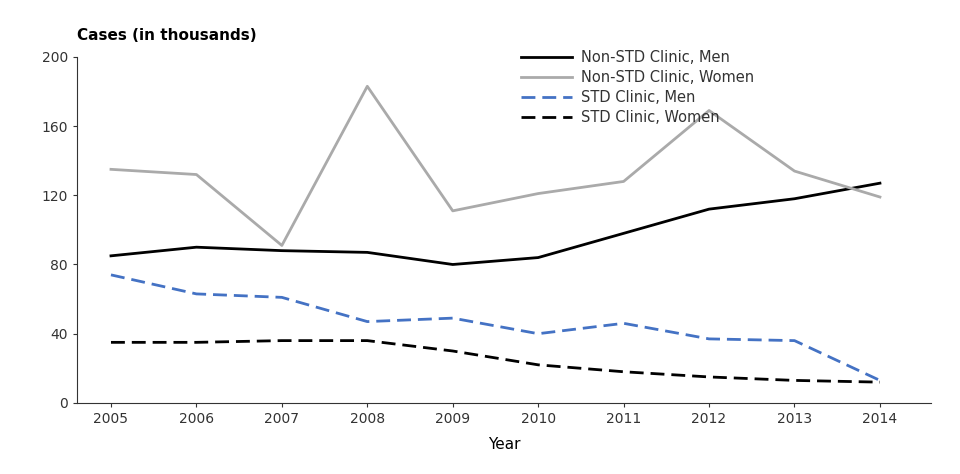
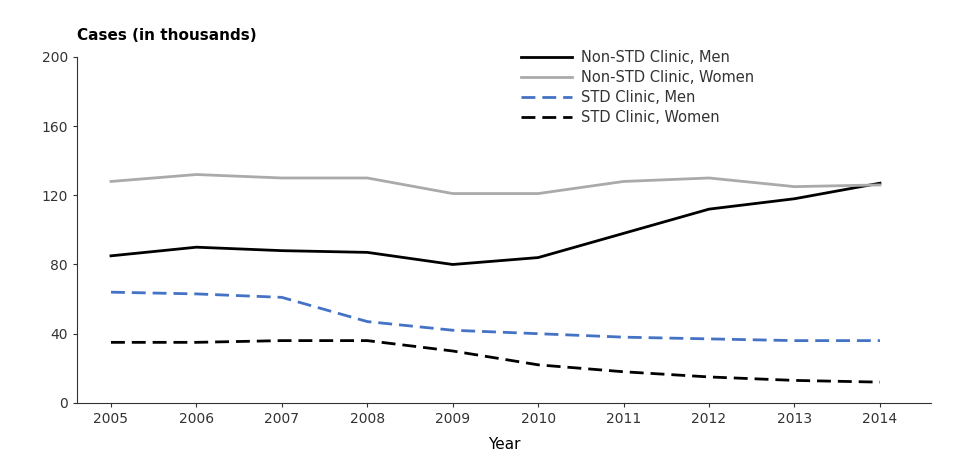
Non-STD Clinic, Women/2005: 135 -> 128
STD Clinic, Men/2005: 74 -> 64
Non-STD Clinic, Women/2007: 91 -> 130
Non-STD Clinic, Women/2008: 183 -> 130
Non-STD Clinic, Women/2009: 111 -> 121
STD Clinic, Men/2009: 49 -> 42
STD Clinic, Men/2011: 46 -> 38
Non-STD Clinic, Women/2012: 169 -> 130
Non-STD Clinic, Women/2013: 134 -> 125
Non-STD Clinic, Women/2014: 119 -> 126
STD Clinic, Men/2014: 13 -> 36
